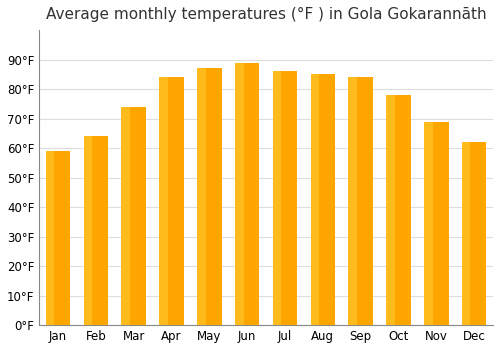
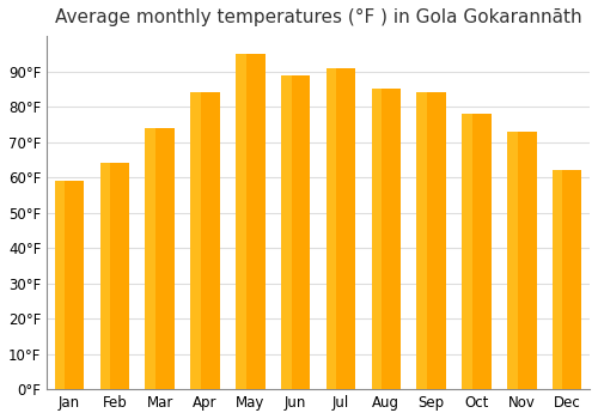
May: 87°F -> 95°F
Jul: 86°F -> 91°F
Nov: 69°F -> 73°F
